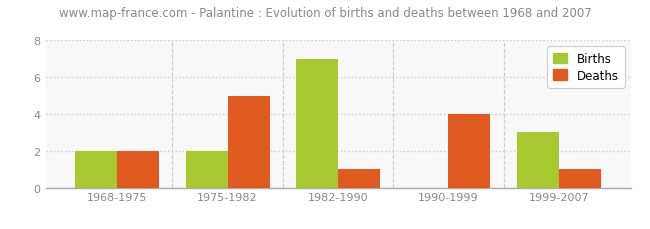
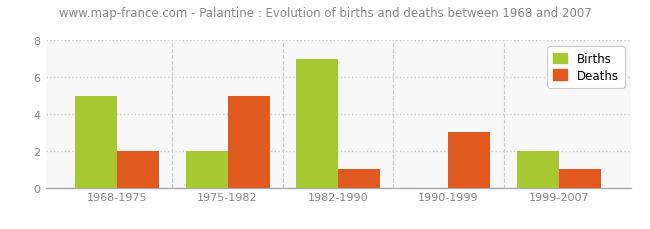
Births/1968-1975: 2 -> 5
Deaths/1990-1999: 4 -> 3
Births/1999-2007: 3 -> 2
